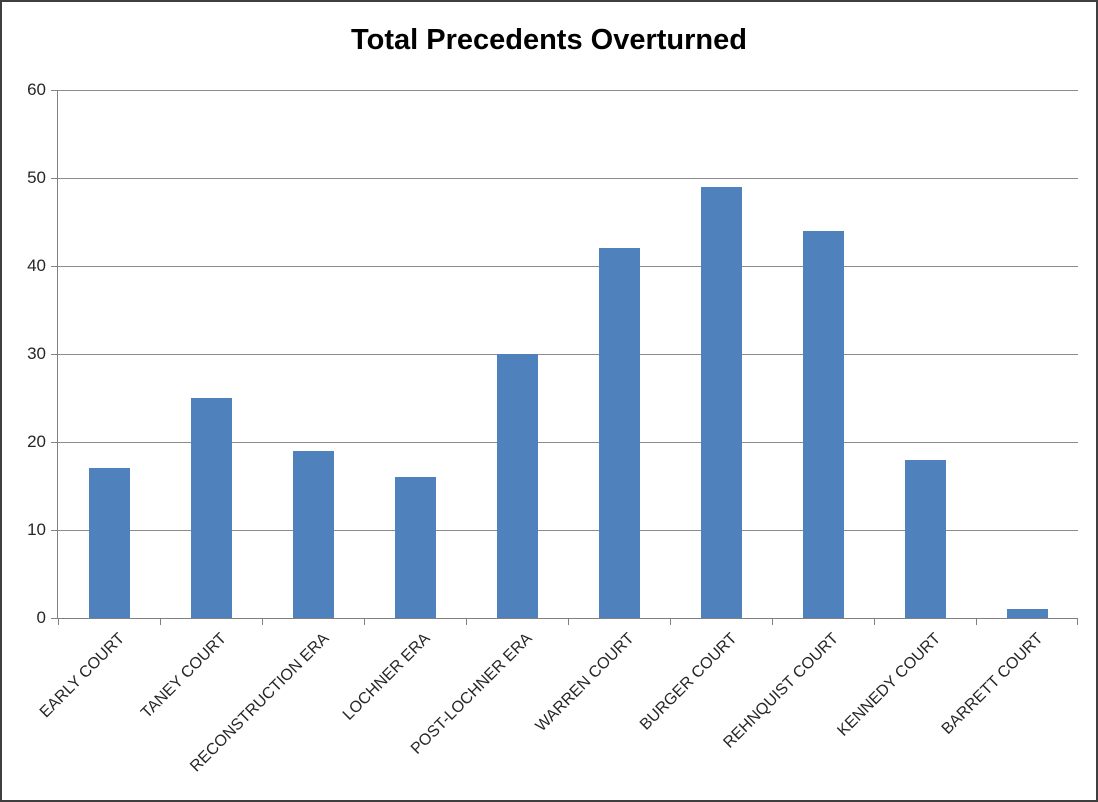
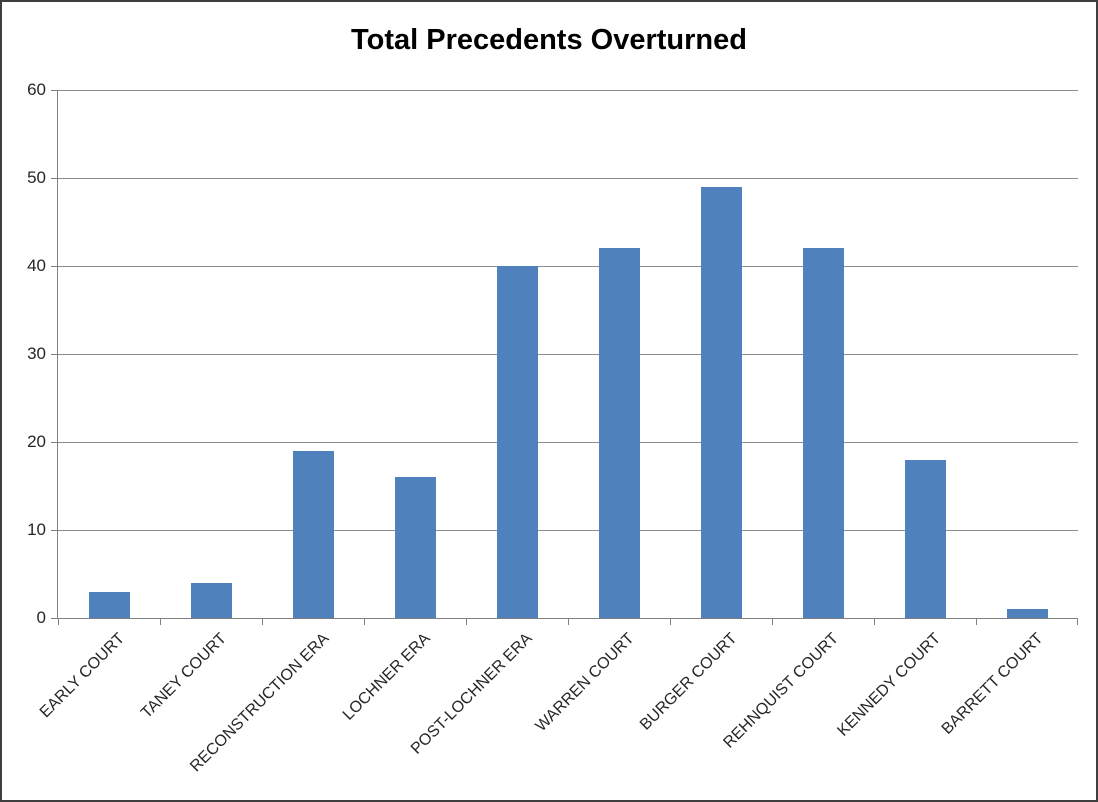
EARLY COURT: 17 -> 3
TANEY COURT: 25 -> 4
POST-LOCHNER ERA: 30 -> 40
REHNQUIST COURT: 44 -> 42
